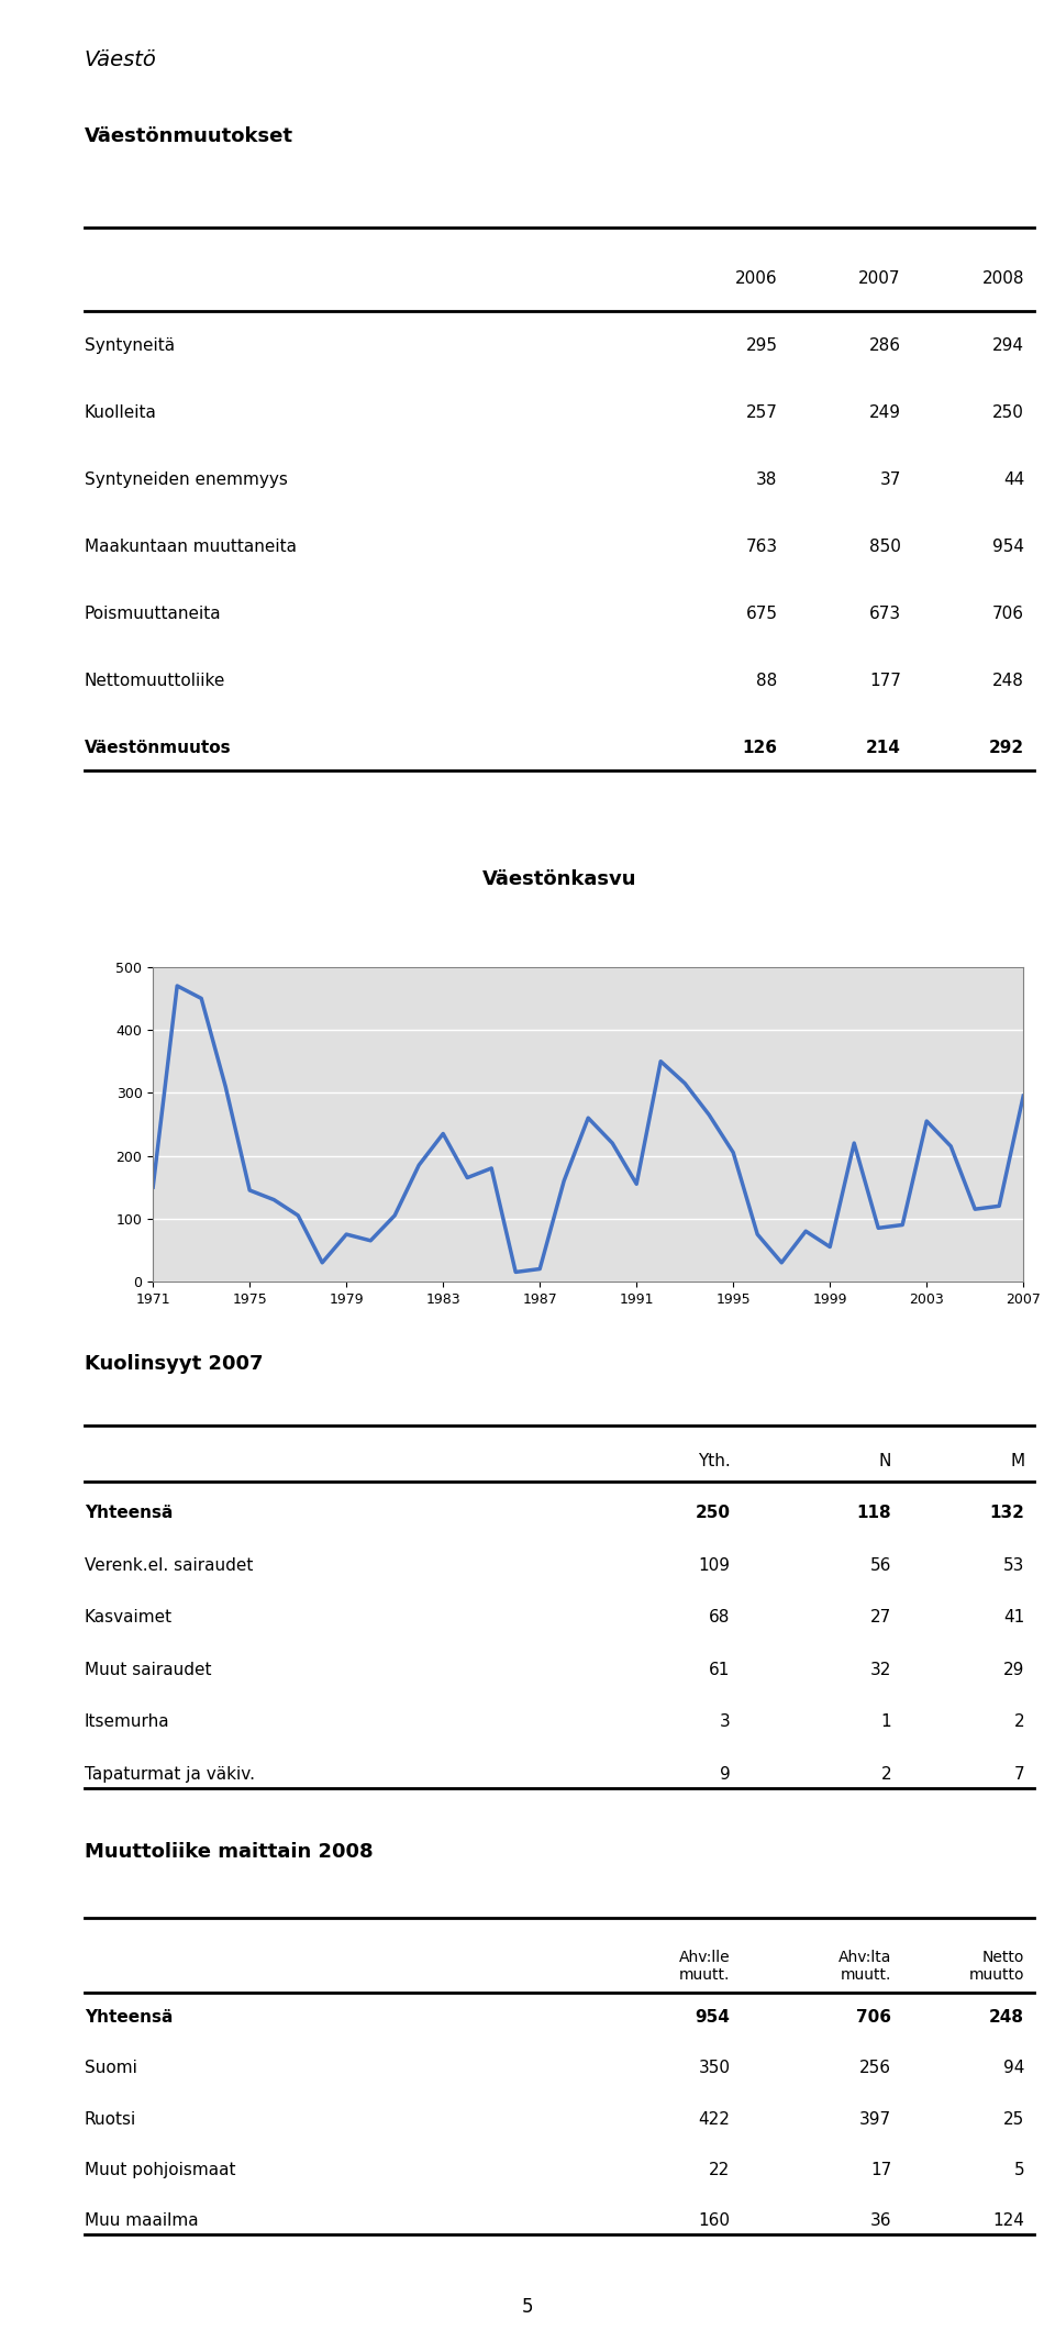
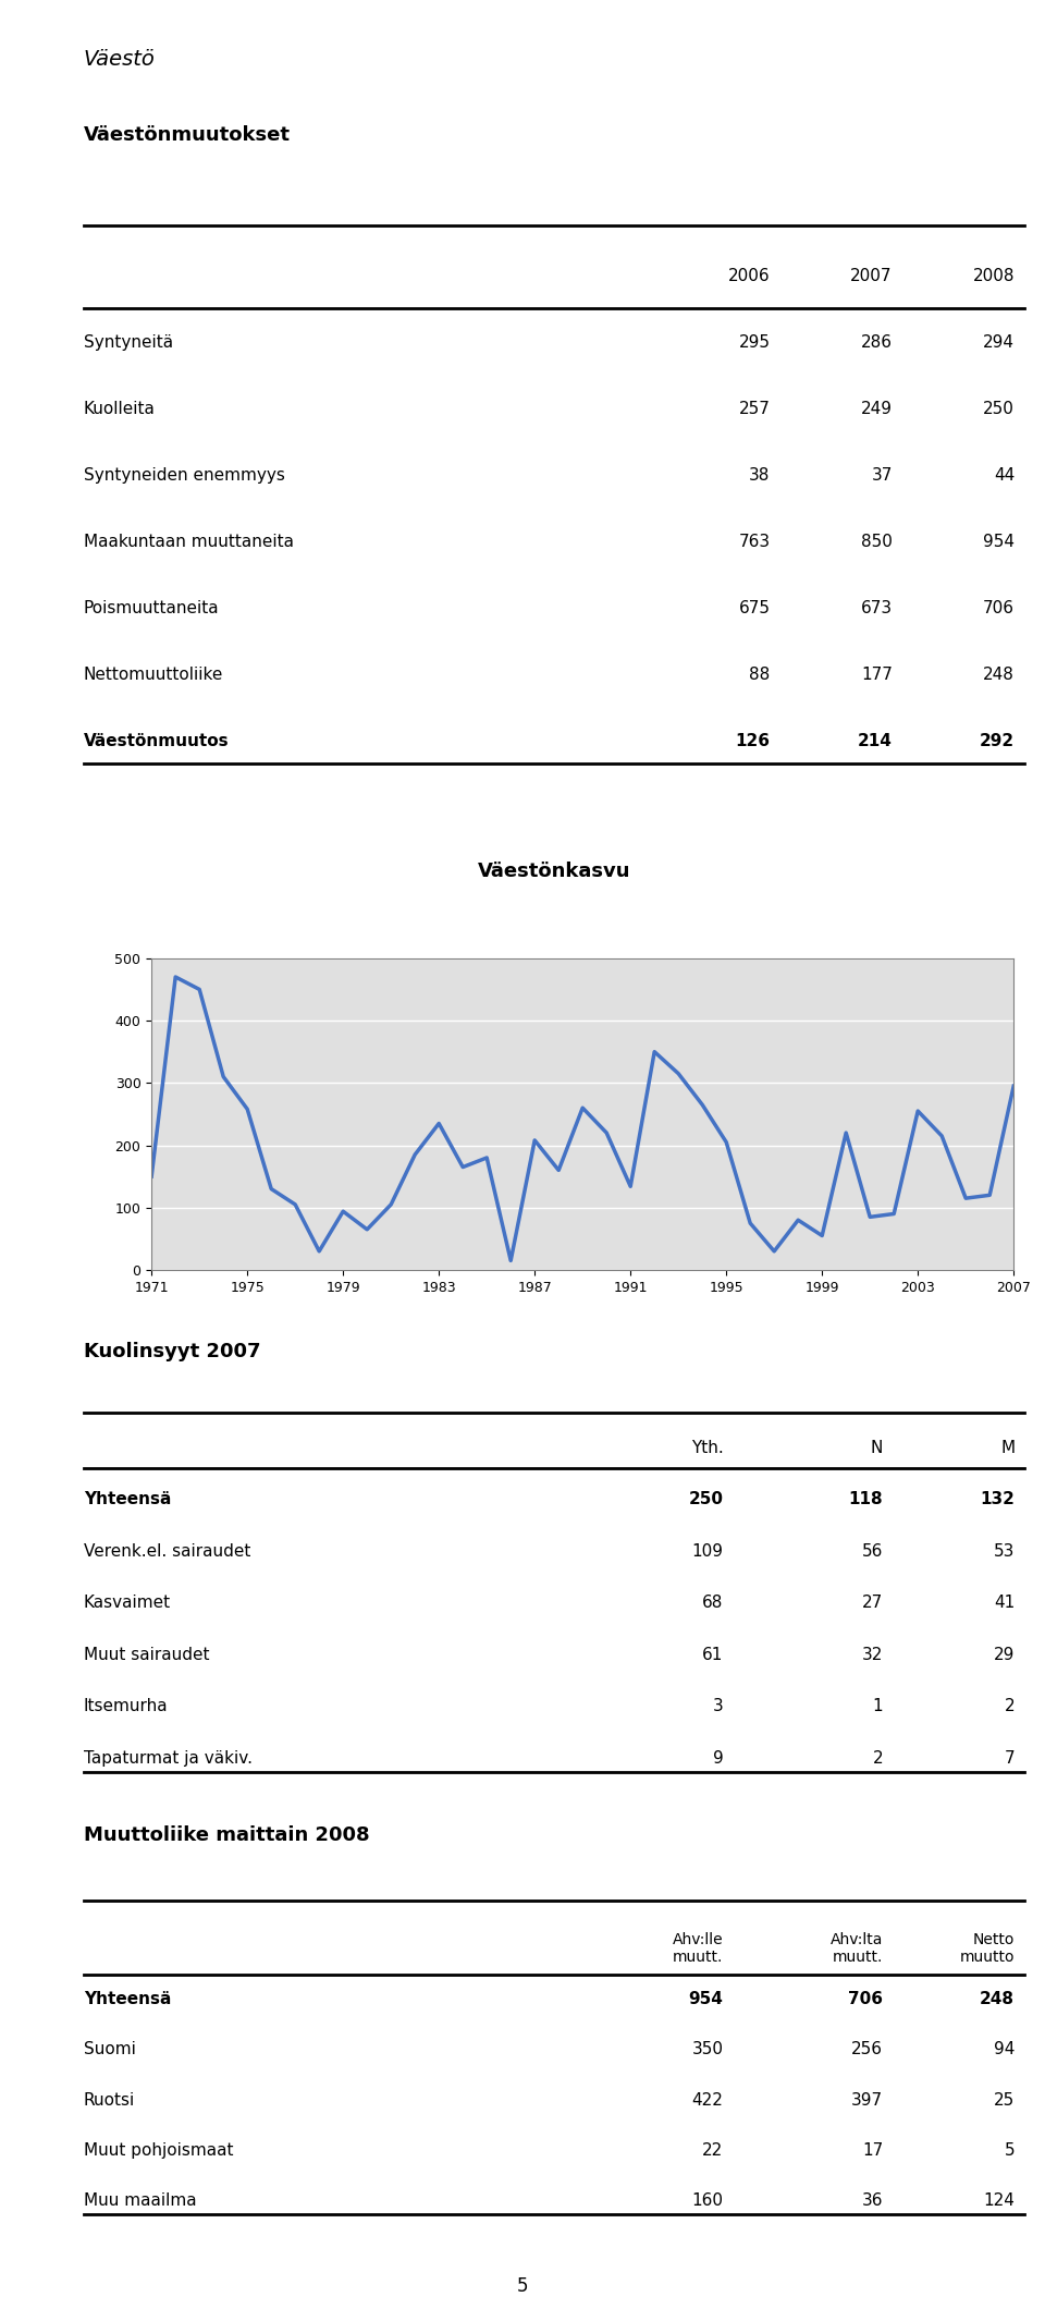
1975: 145 -> 258
1979: 75 -> 94
1987: 20 -> 208
1991: 155 -> 134
